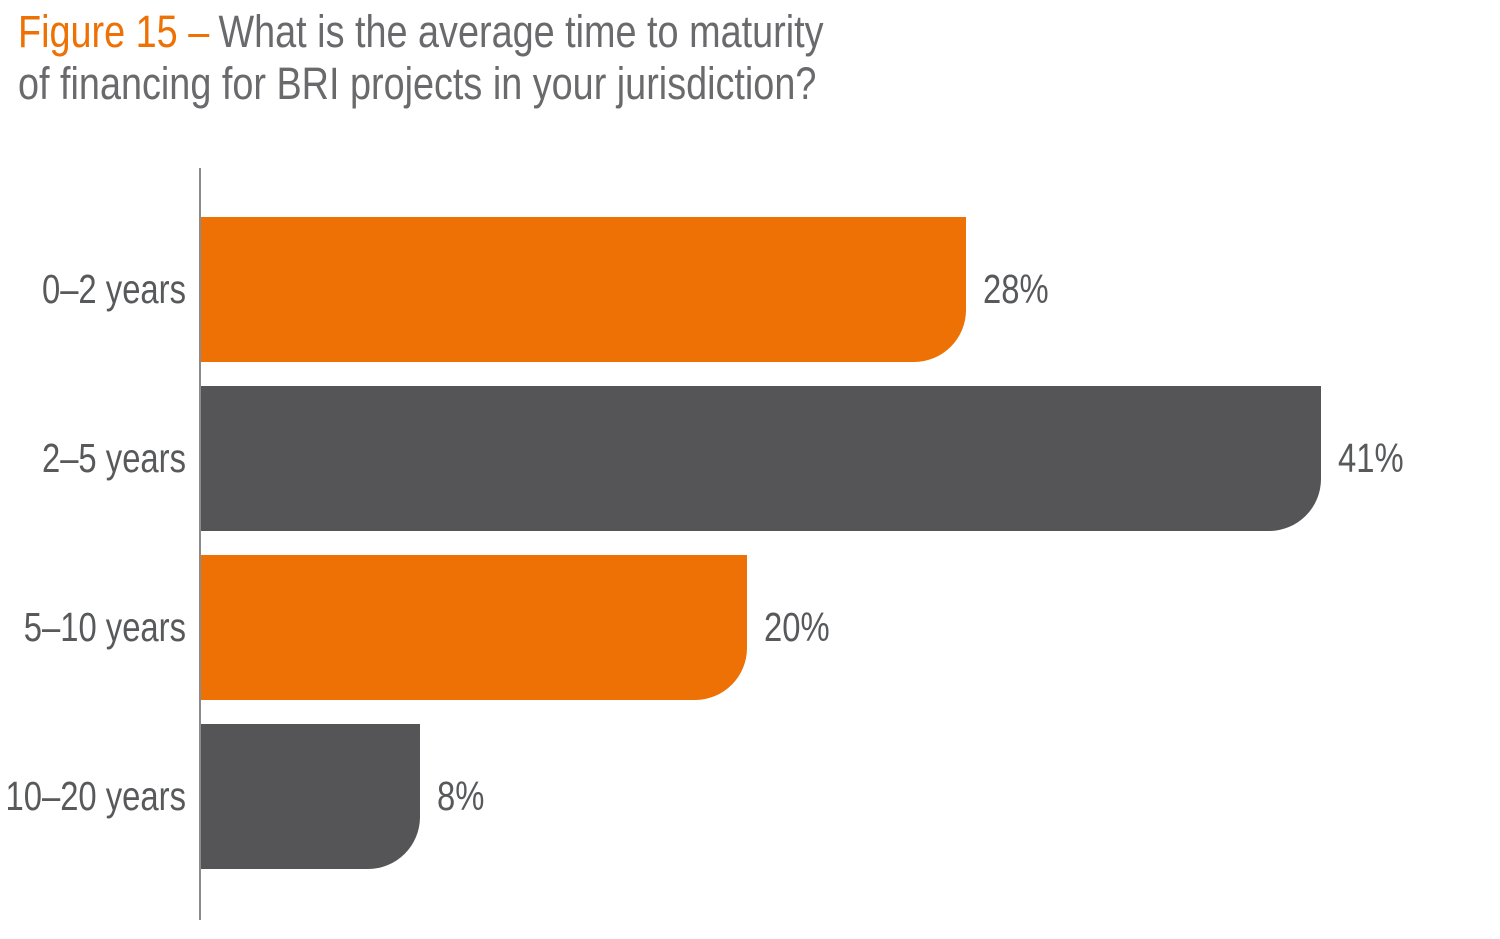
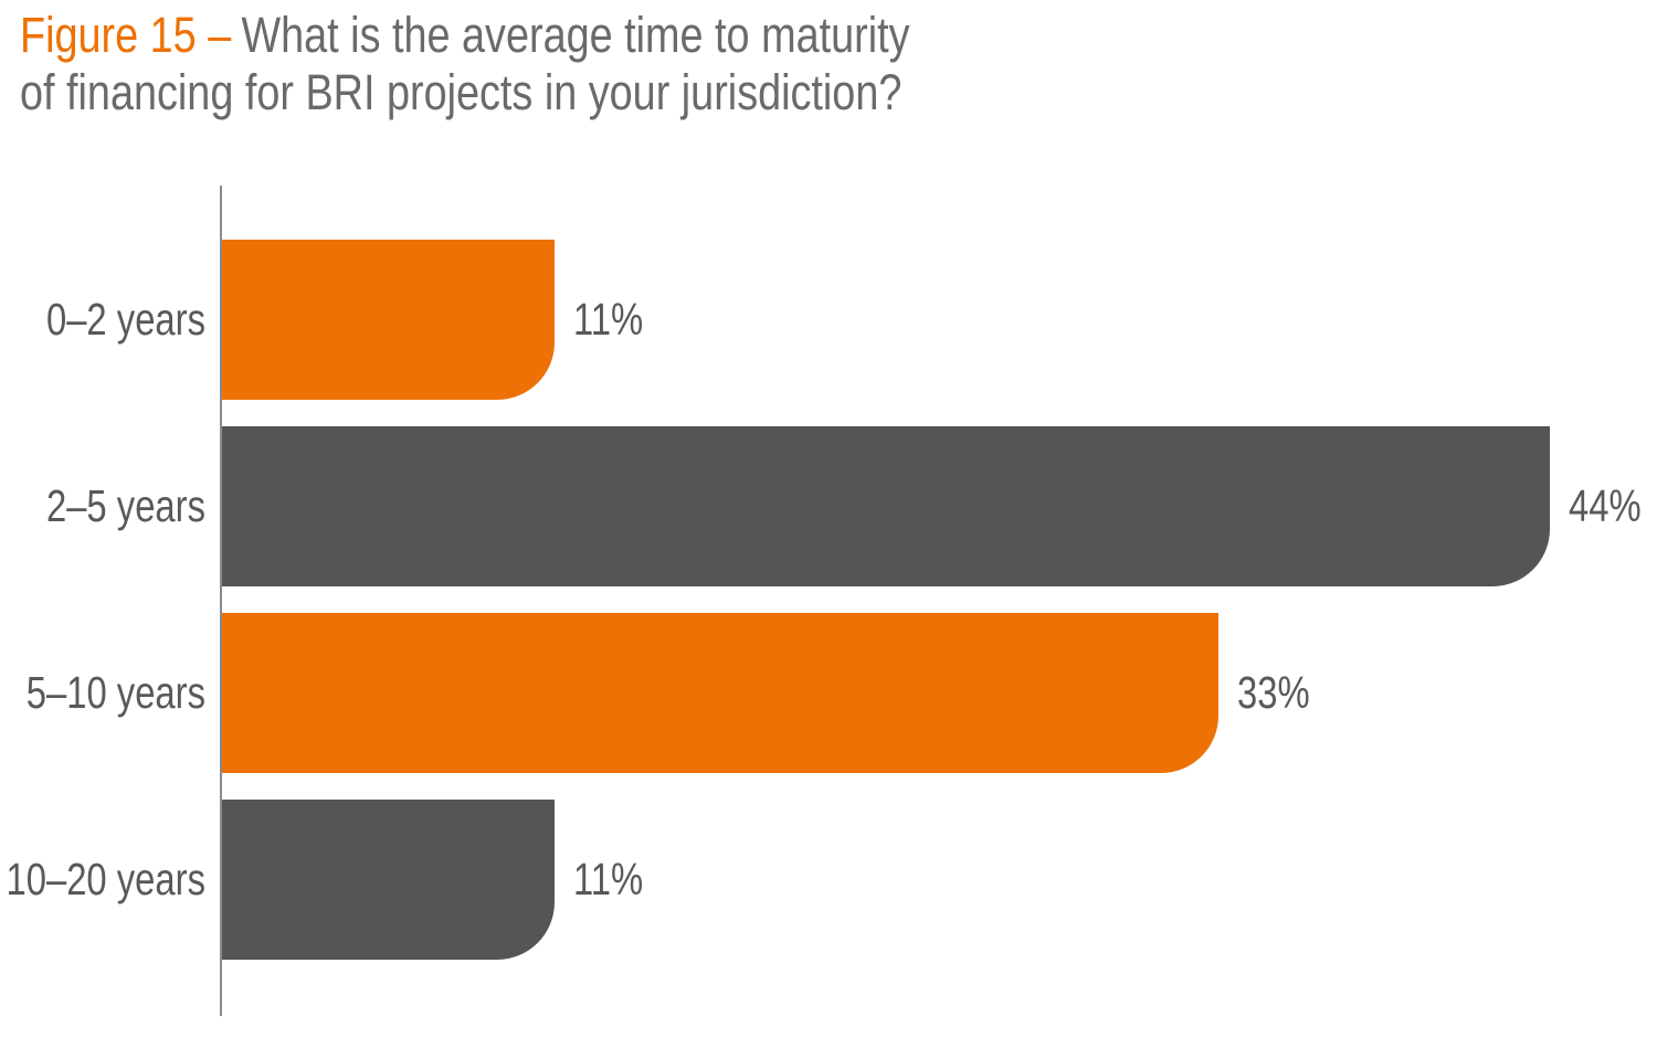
0–2 years: 28% -> 11%
2–5 years: 41% -> 44%
5–10 years: 20% -> 33%
10–20 years: 8% -> 11%
